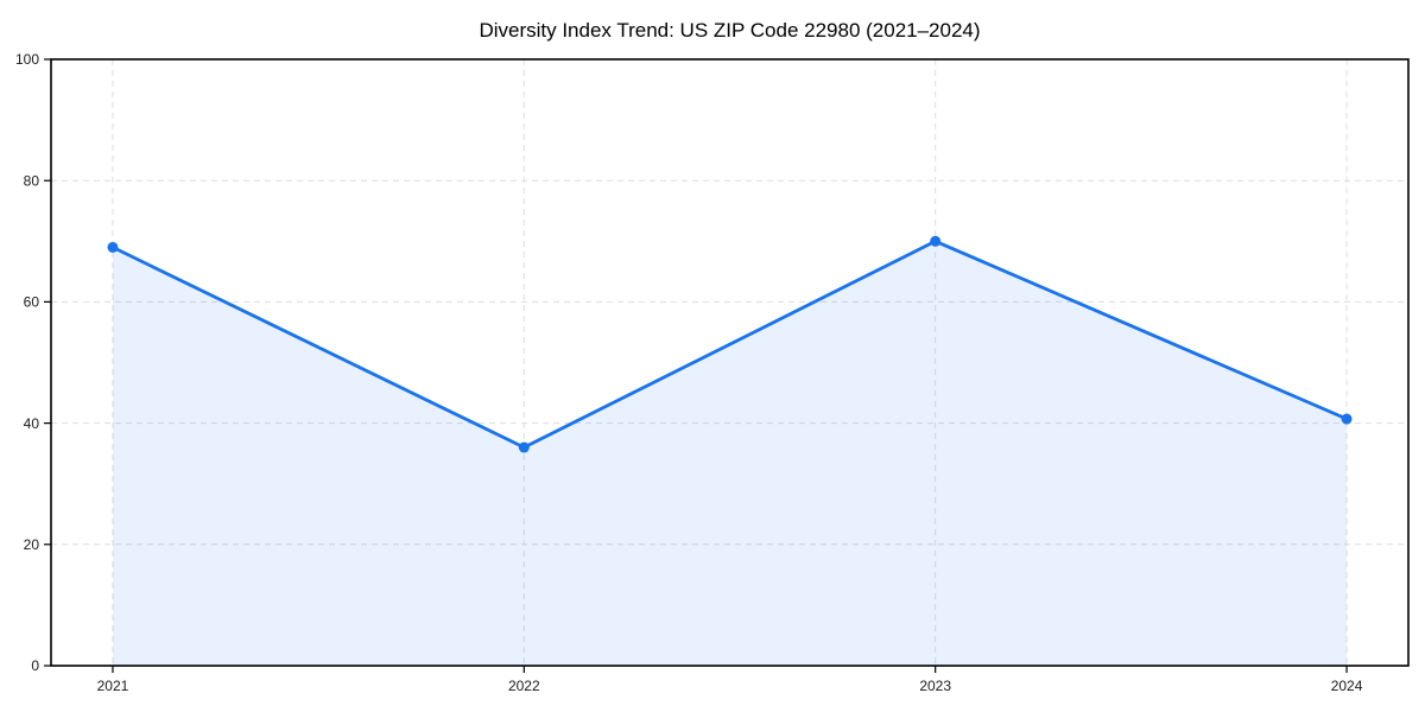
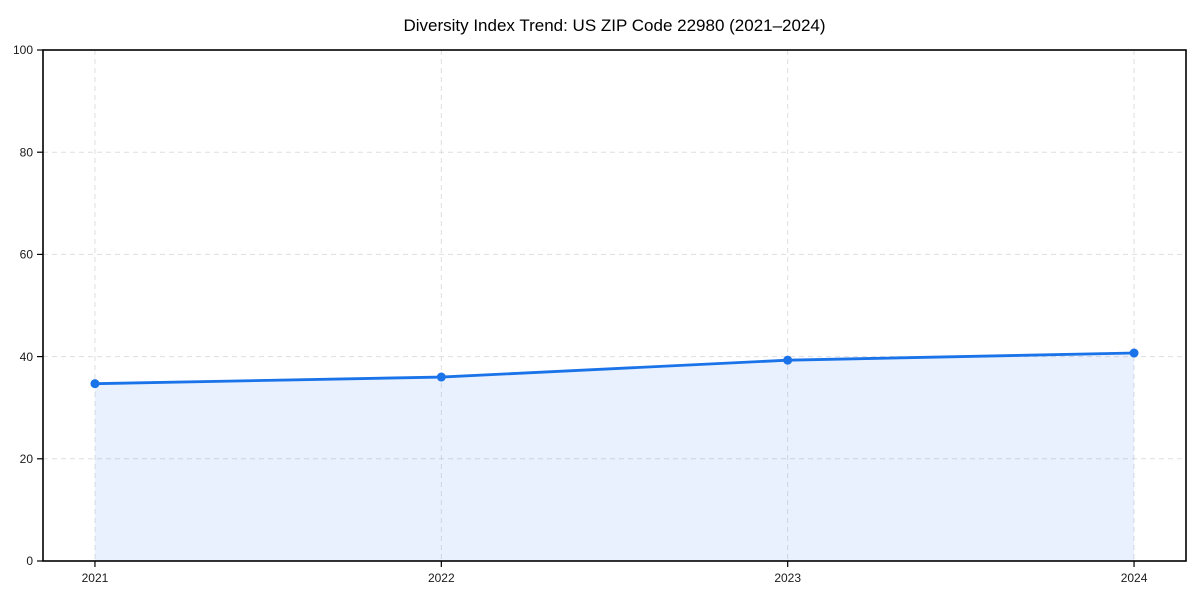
2021: 69 -> 35
2023: 70 -> 39
